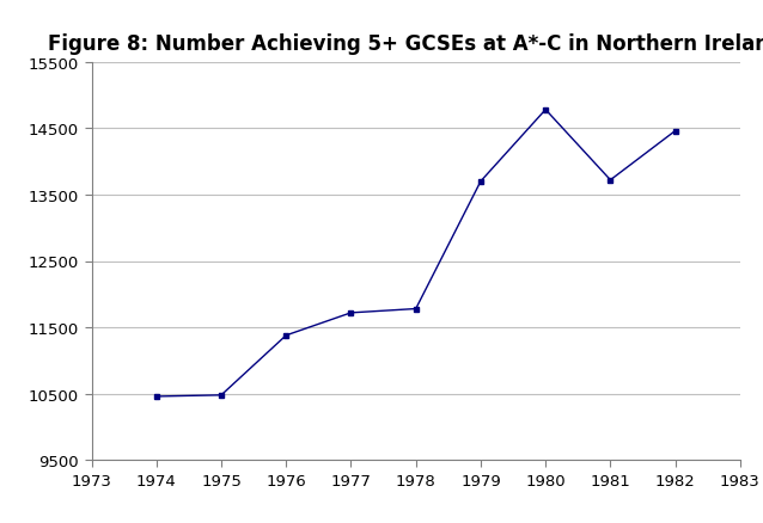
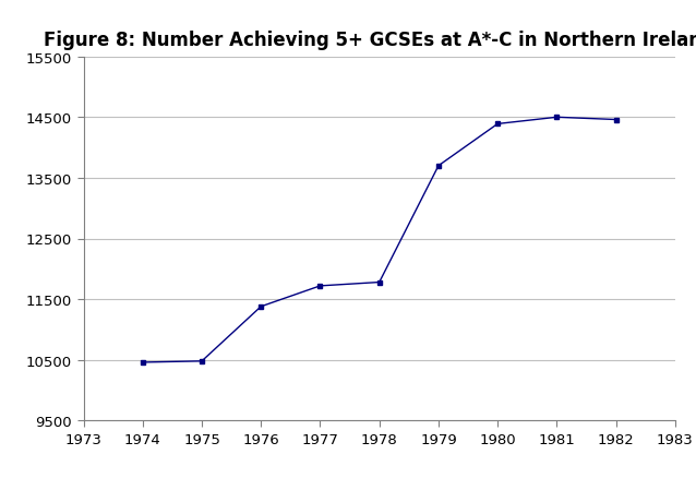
1980: 14780 -> 14390
1981: 13720 -> 14500
